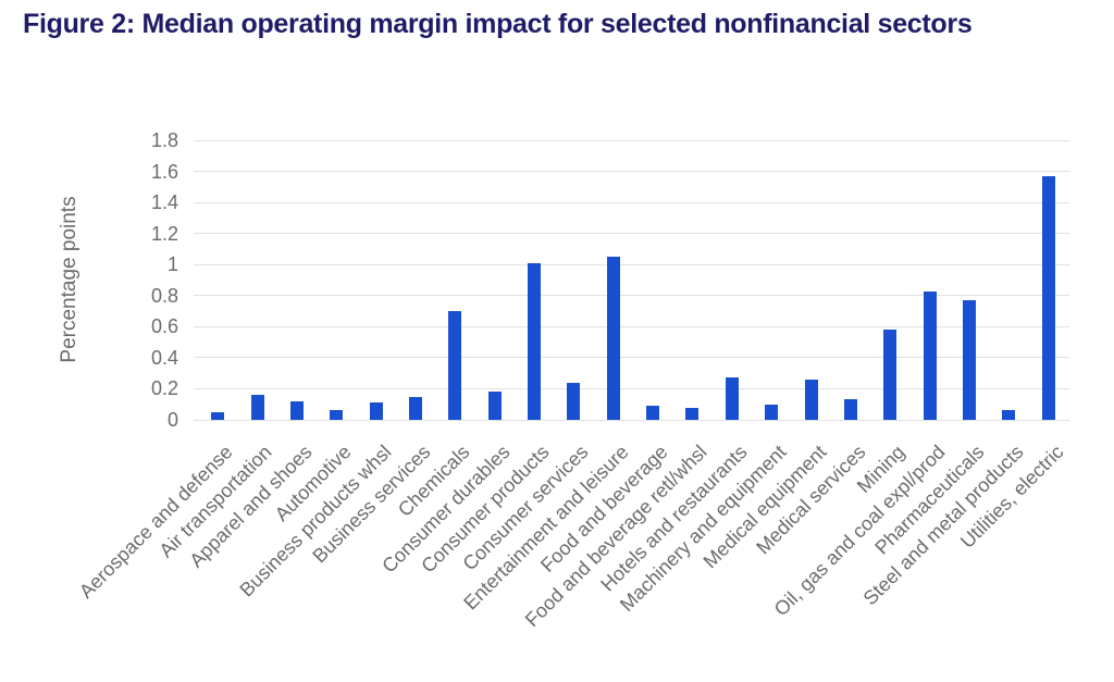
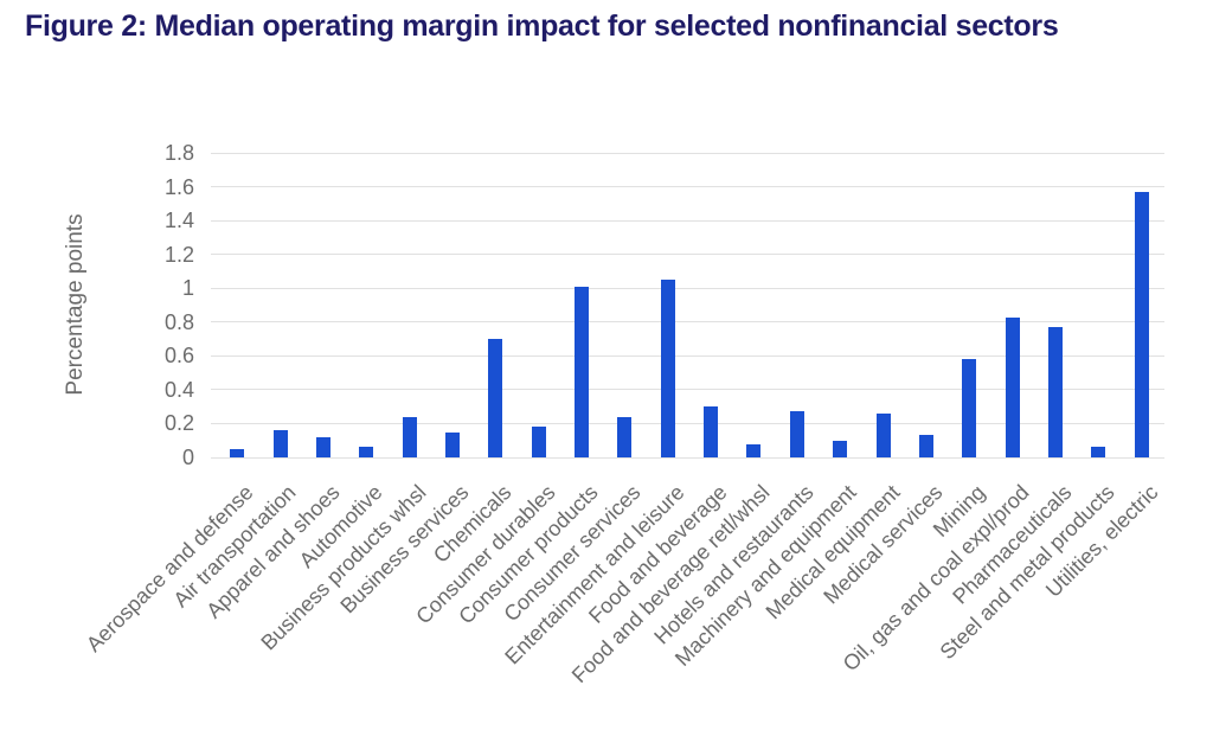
Business products whsl: 0.11 -> 0.24
Food and beverage: 0.09 -> 0.30
